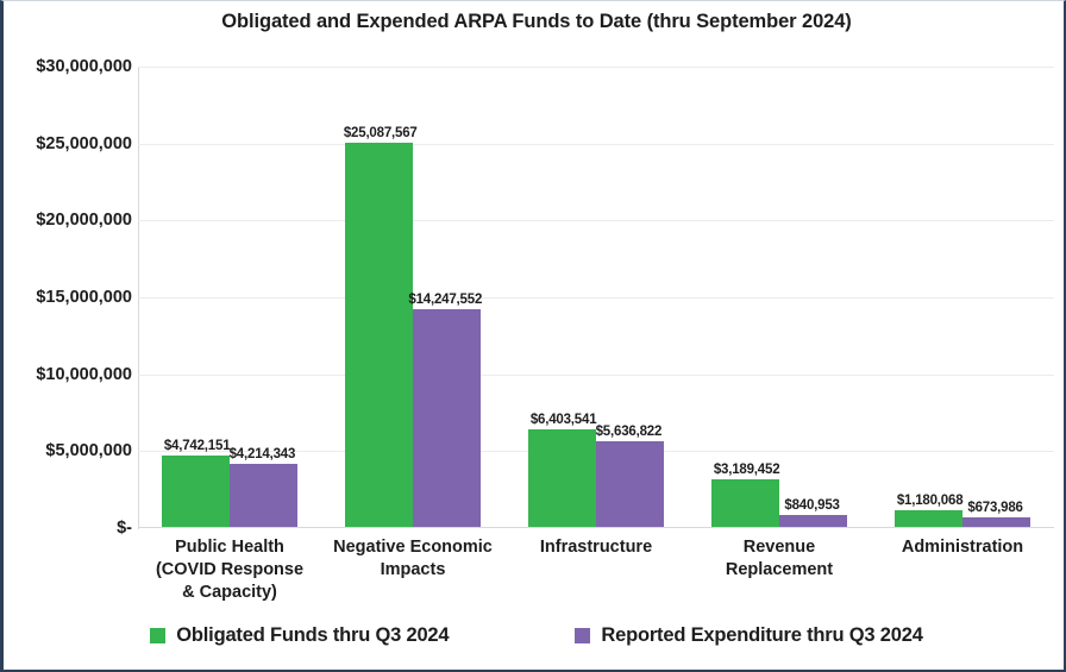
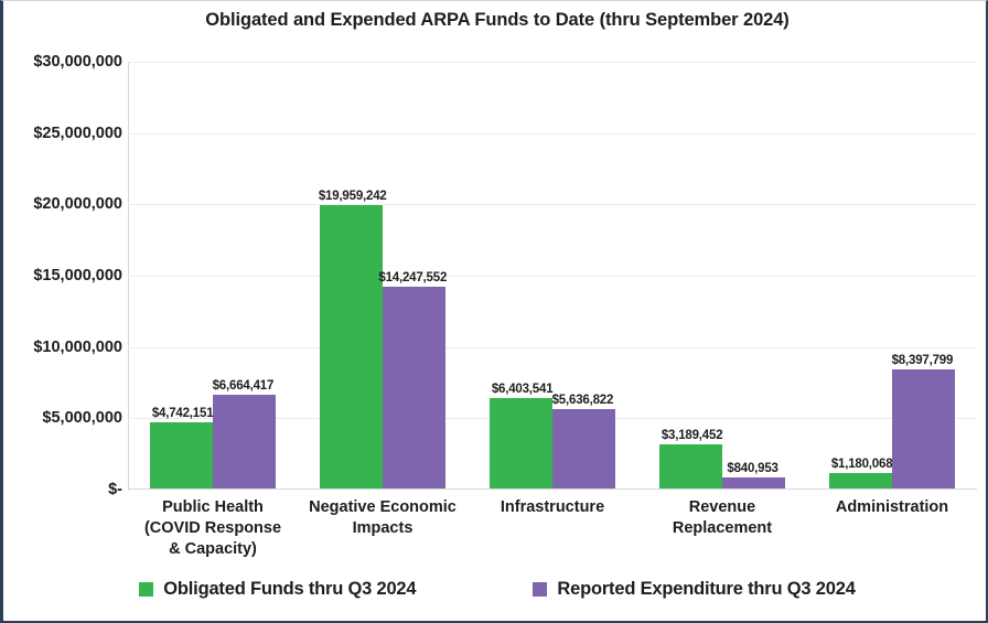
Reported Expenditure thru Q3 2024/Public Health (COVID Response & Capacity): $4,214,343 -> $6,664,417
Obligated Funds thru Q3 2024/Negative Economic Impacts: $25,087,567 -> $19,959,242
Reported Expenditure thru Q3 2024/Administration: $673,986 -> $8,397,799
